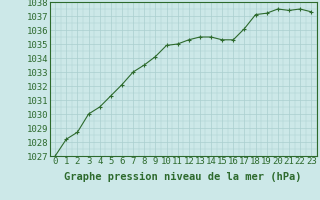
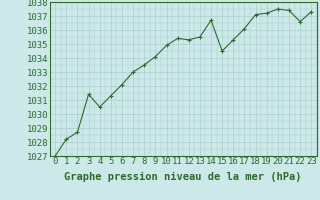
3: 1030.0 -> 1031.4
11: 1035.0 -> 1035.4
14: 1035.5 -> 1036.7
15: 1035.3 -> 1034.5
22: 1037.5 -> 1036.6
